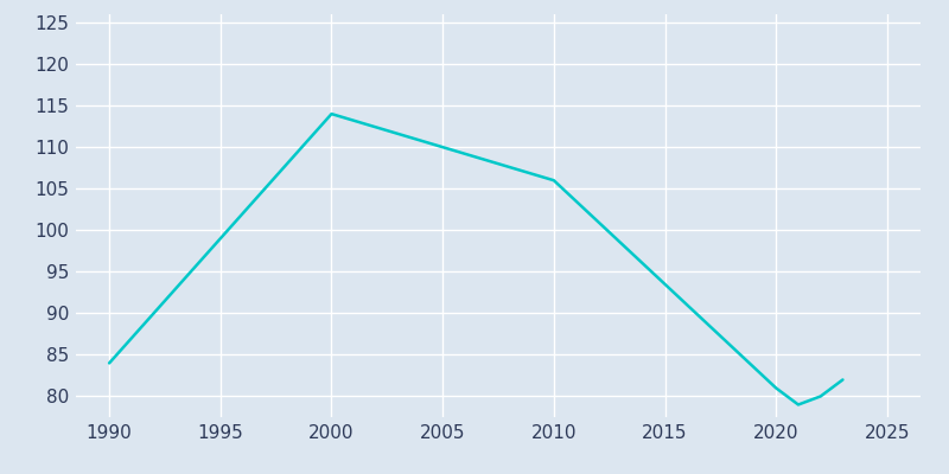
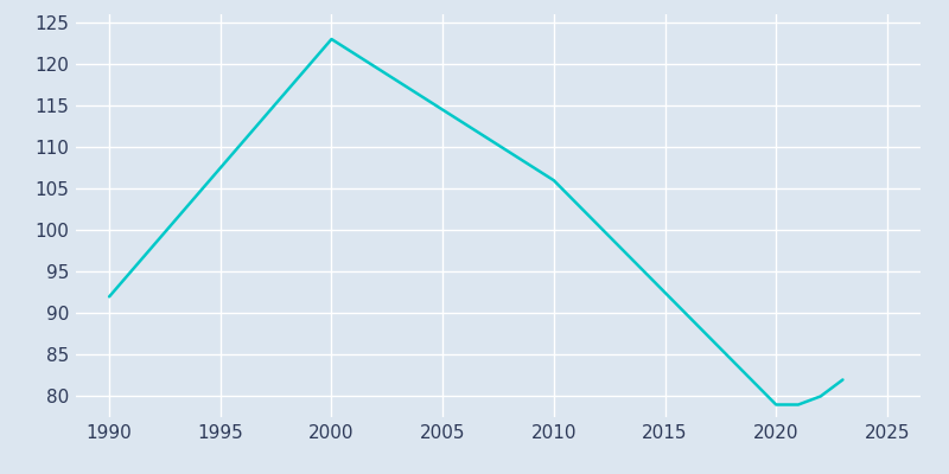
1990: 84 -> 92
2000: 114 -> 123
2020: 81 -> 79
